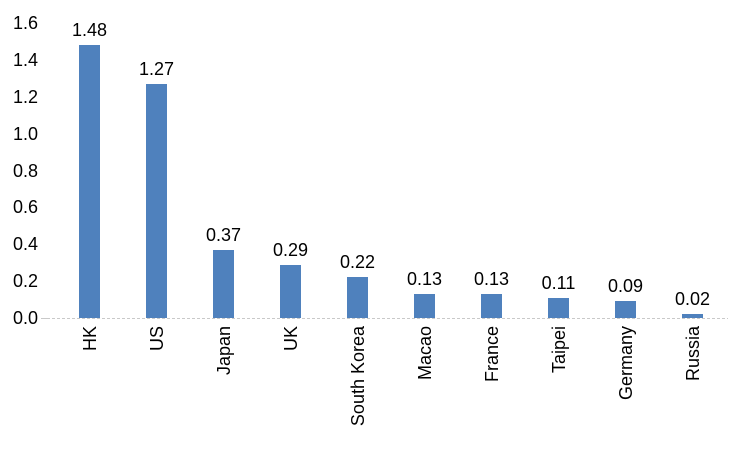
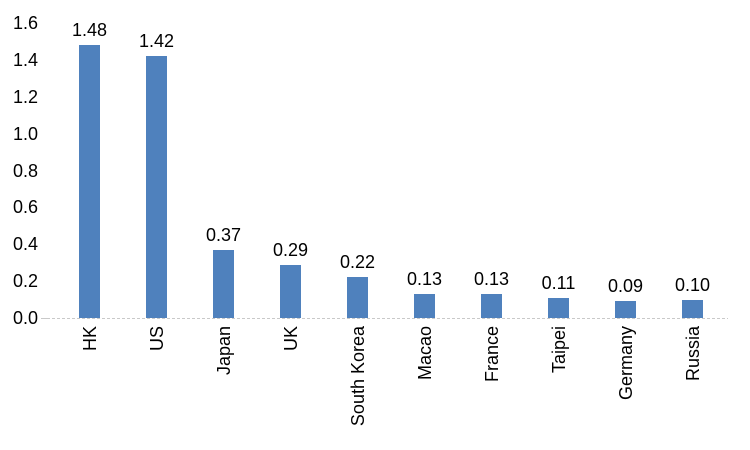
US: 1.27 -> 1.42
Russia: 0.02 -> 0.10
